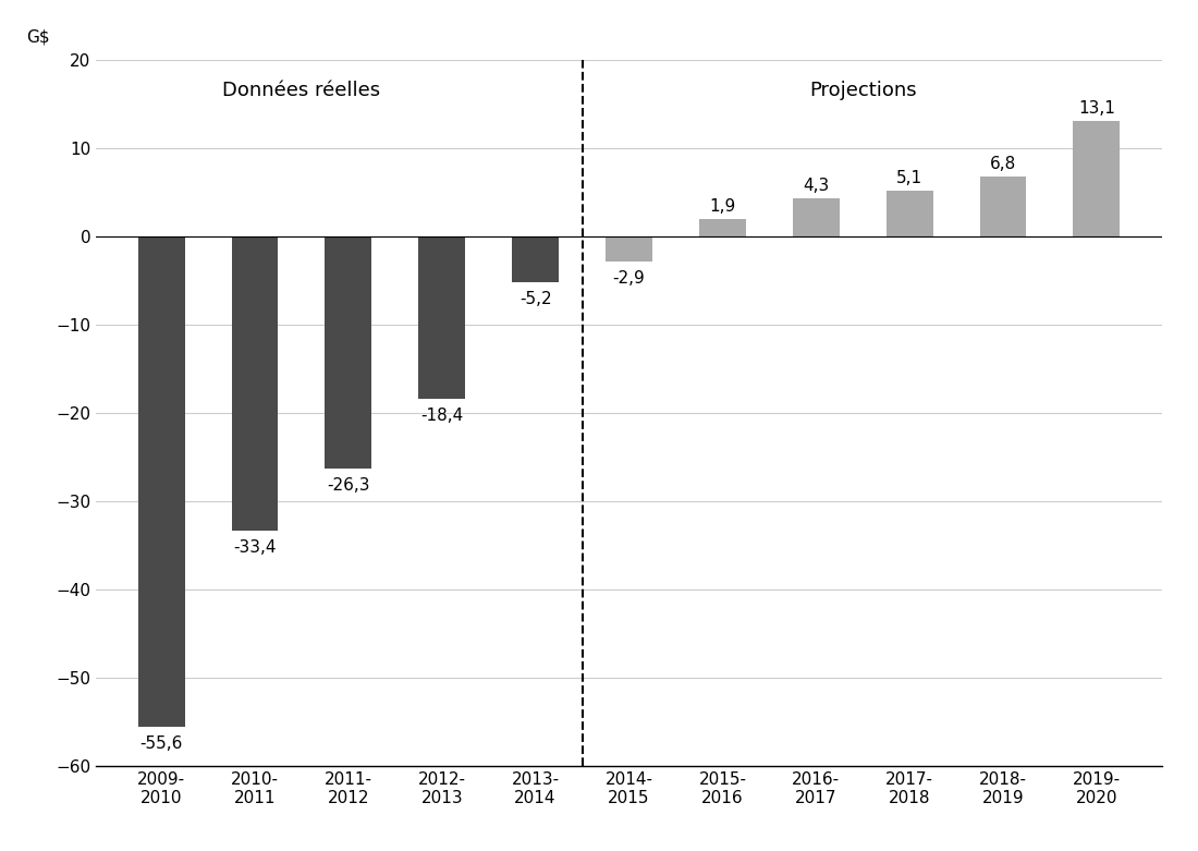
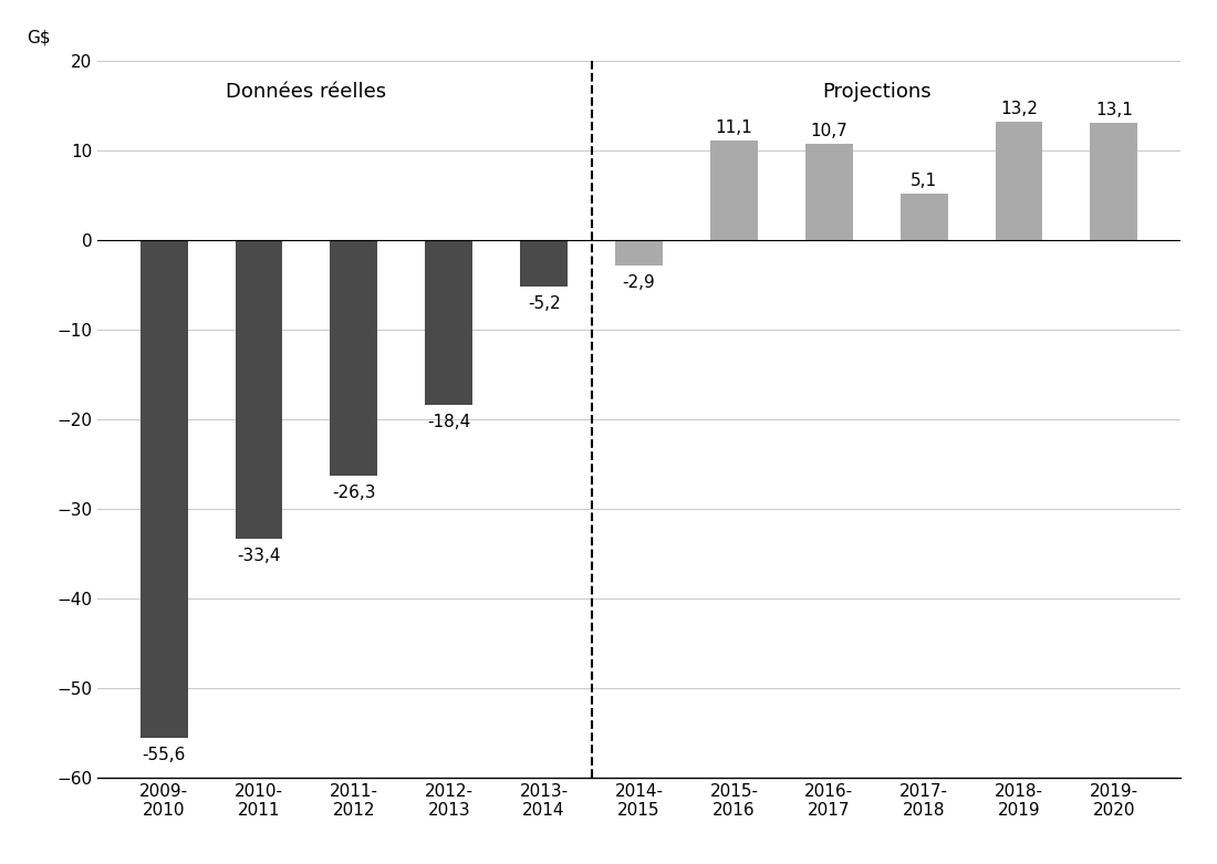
2015- 2016: 1,9 -> 11,1
2016- 2017: 4,3 -> 10,7
2018- 2019: 6,8 -> 13,2
